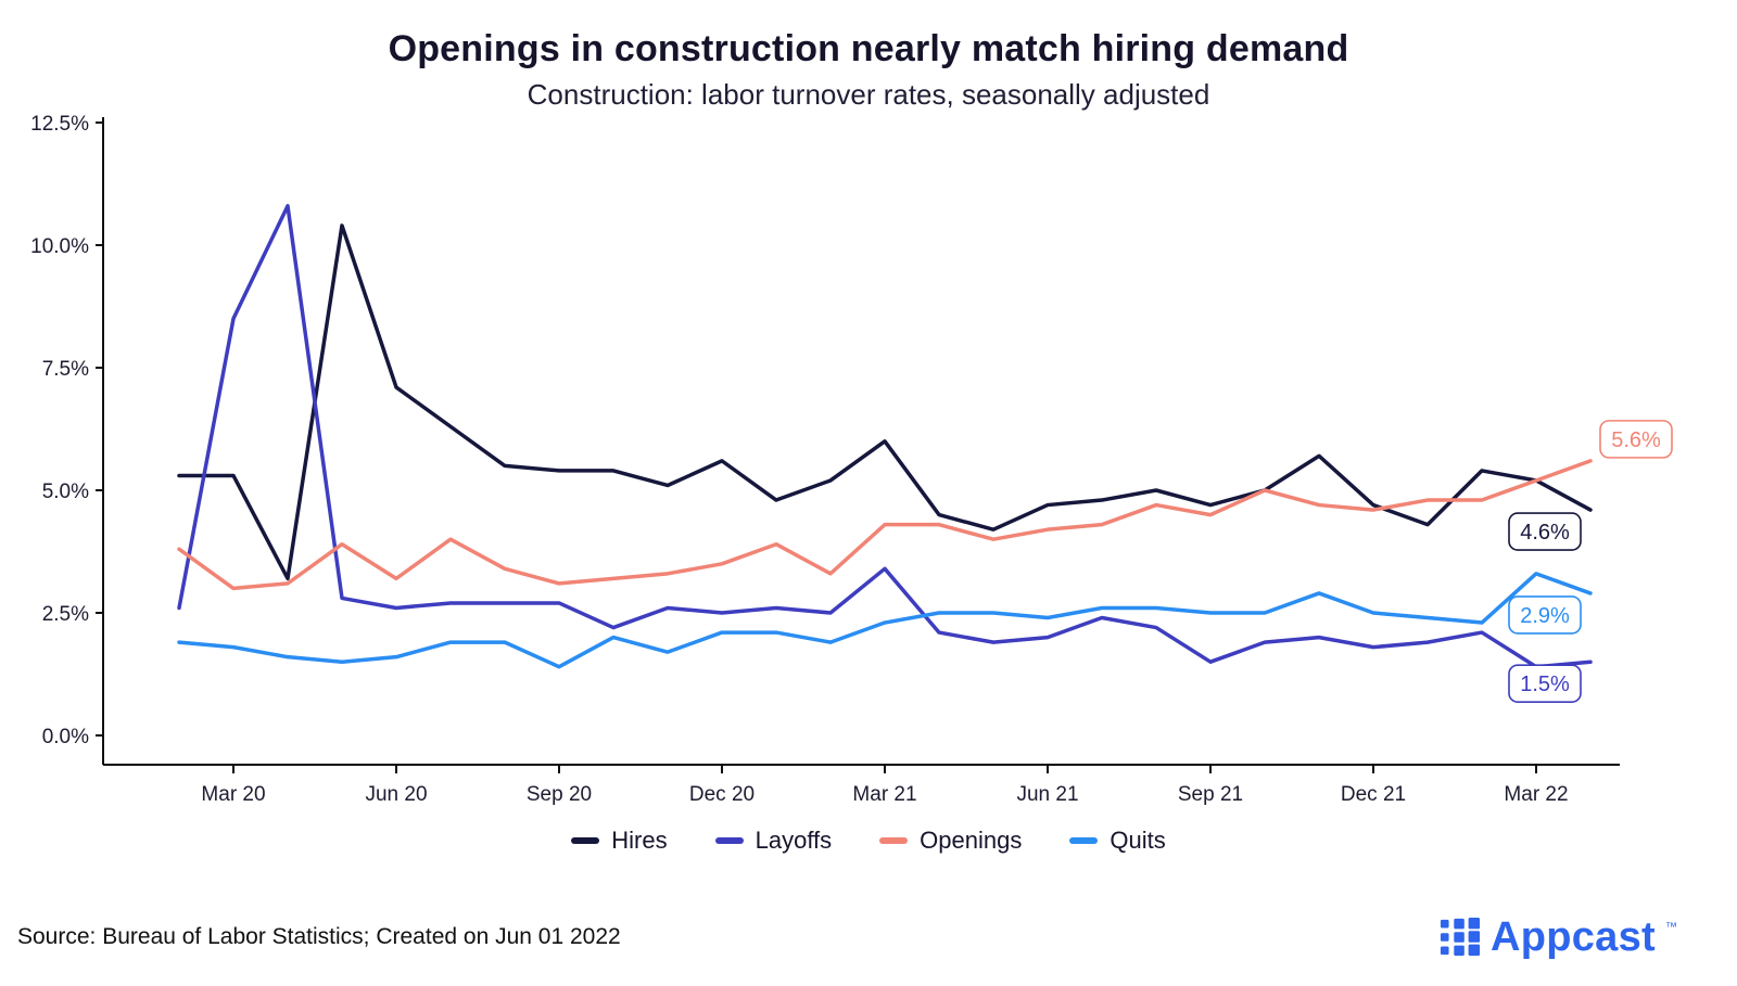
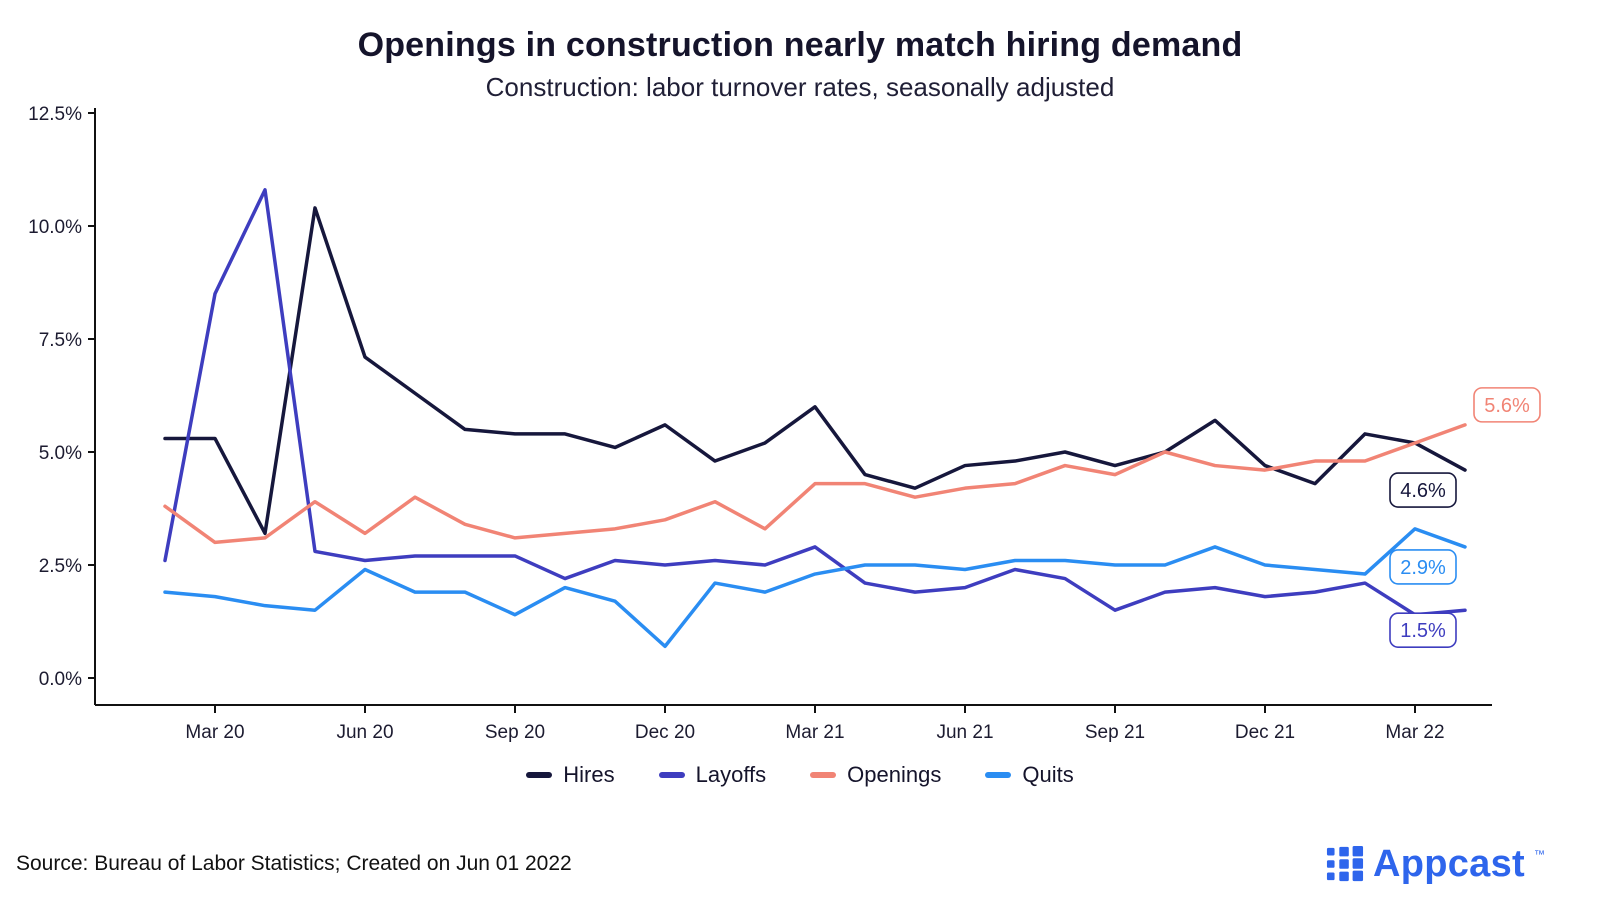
Quits/Jun 20: 1.6% -> 2.4%
Quits/Dec 20: 2.1% -> 0.7%
Layoffs/Mar 21: 3.4% -> 2.9%
